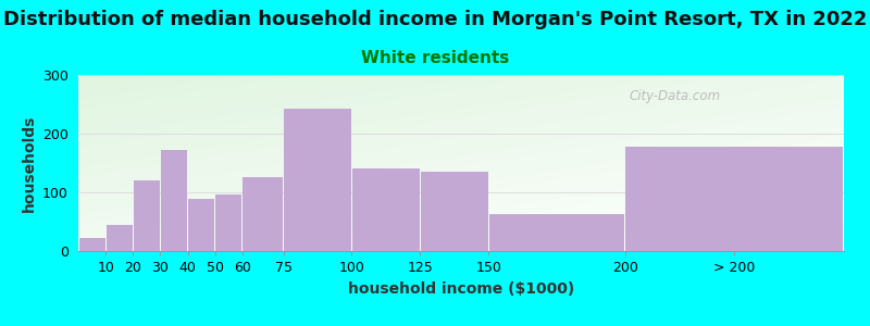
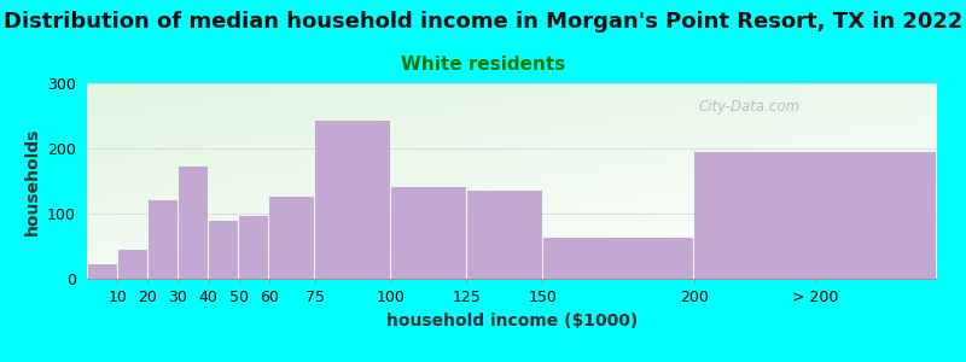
> 200: 178 -> 194
